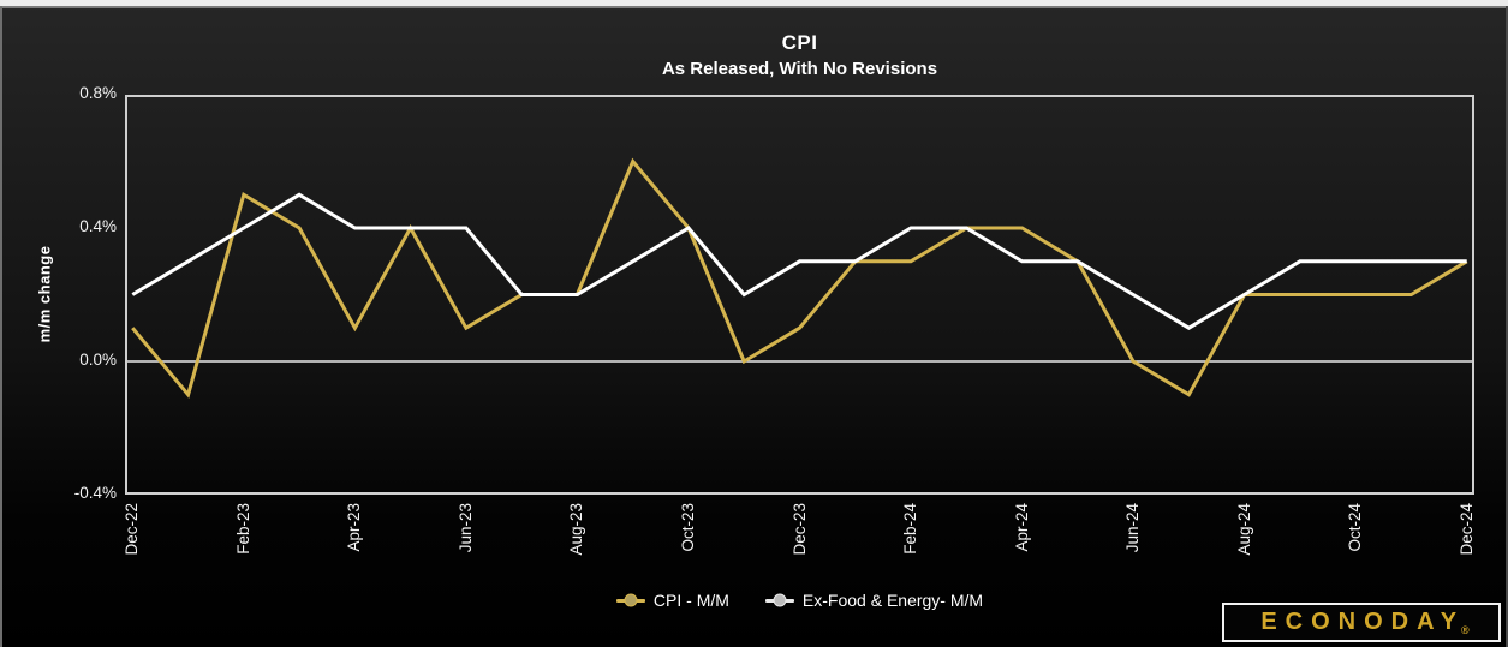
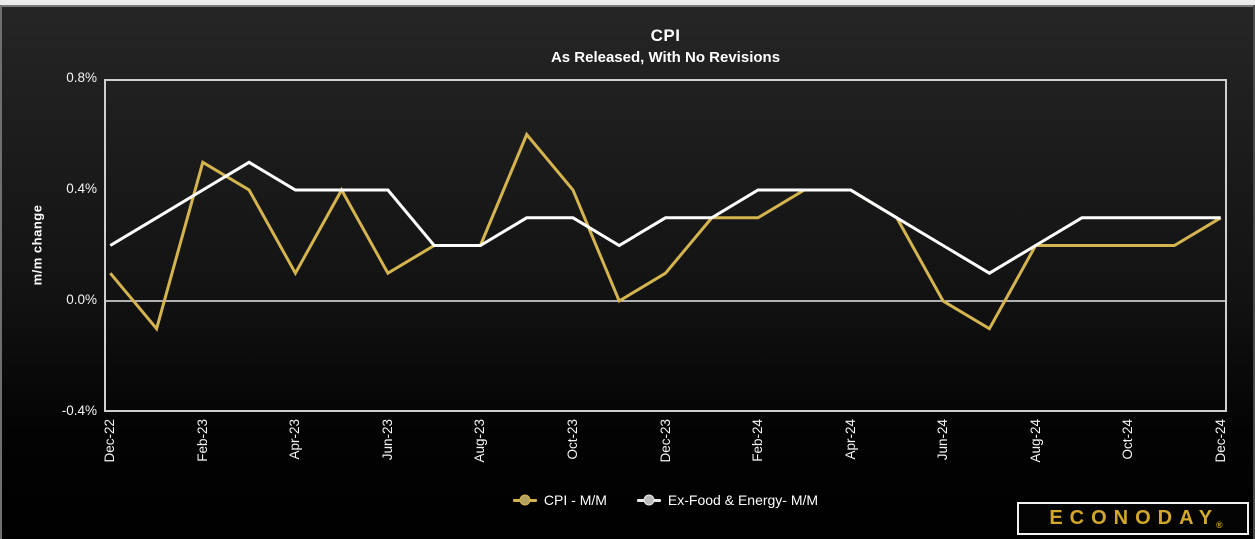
Ex-Food & Energy- M/M/Oct-23: 0.4% -> 0.3%
Ex-Food & Energy- M/M/Apr-24: 0.3% -> 0.4%
